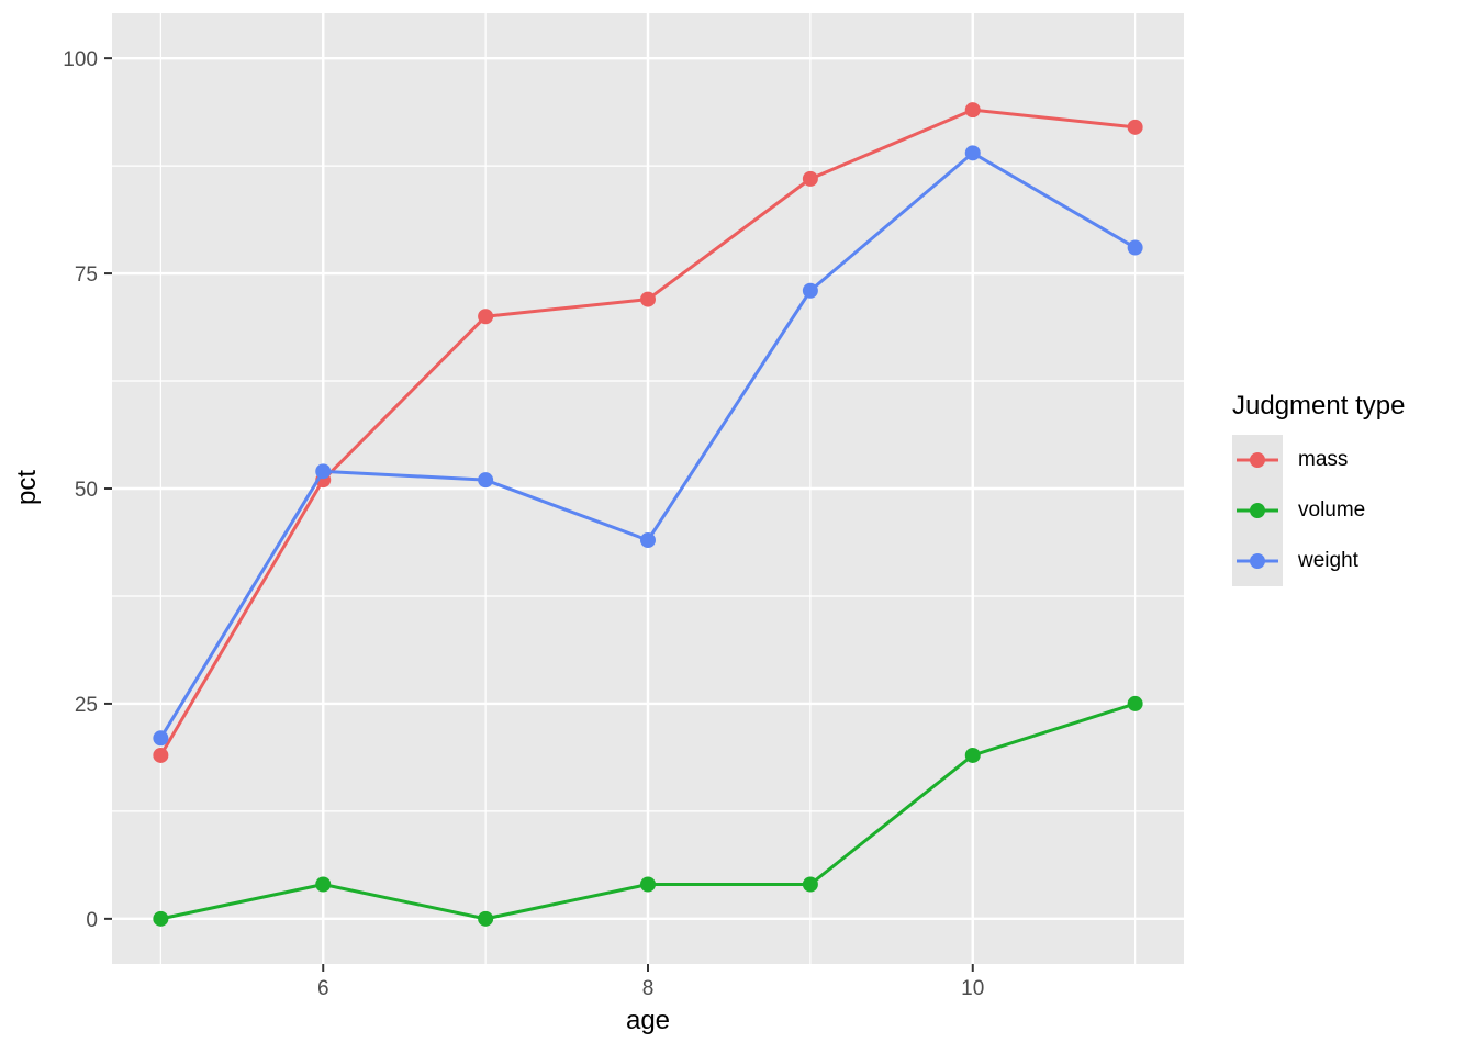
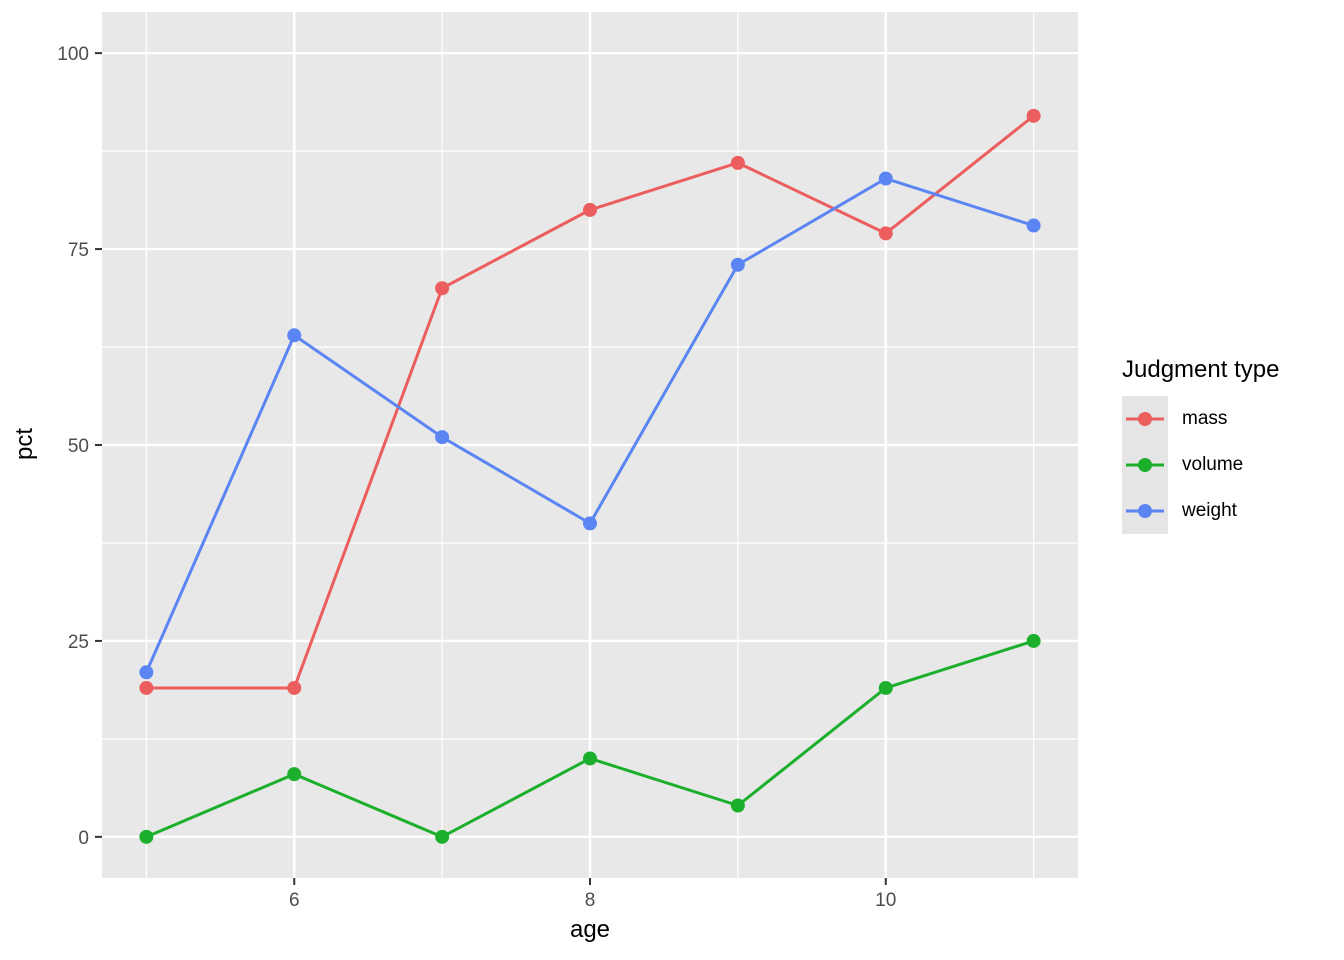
mass/6: 51 -> 19
volume/6: 4 -> 8
weight/6: 52 -> 64
mass/8: 72 -> 80
volume/8: 4 -> 10
weight/8: 44 -> 40
mass/10: 94 -> 77
weight/10: 89 -> 84
